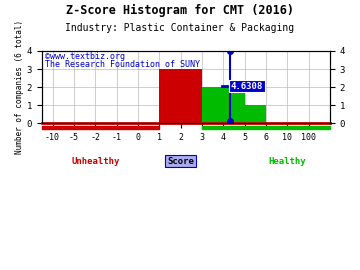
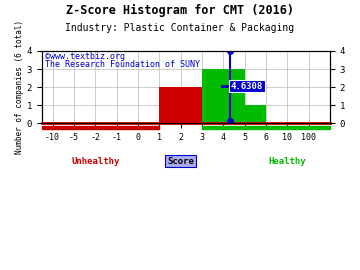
2: 3 -> 2
4: 2 -> 3
